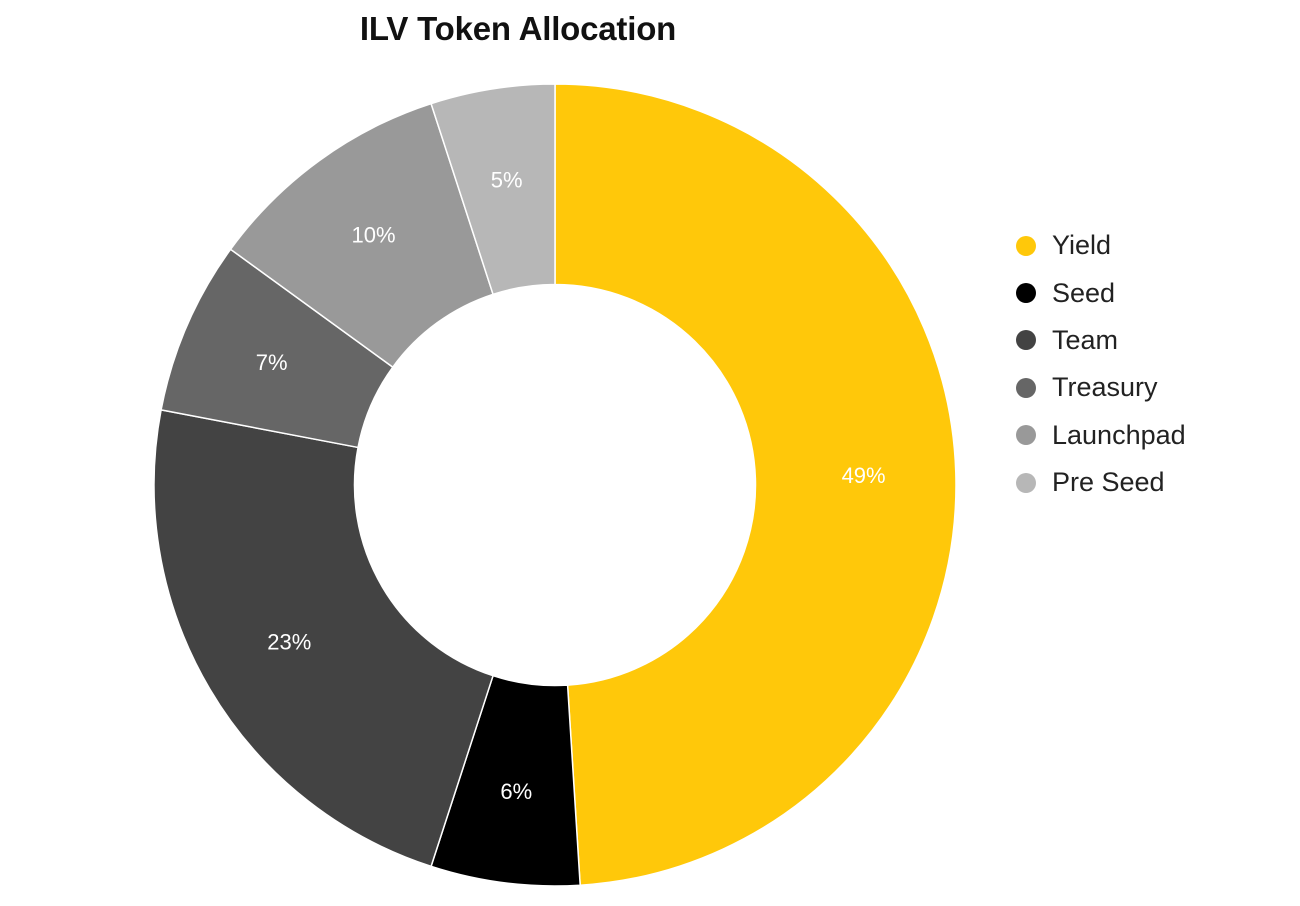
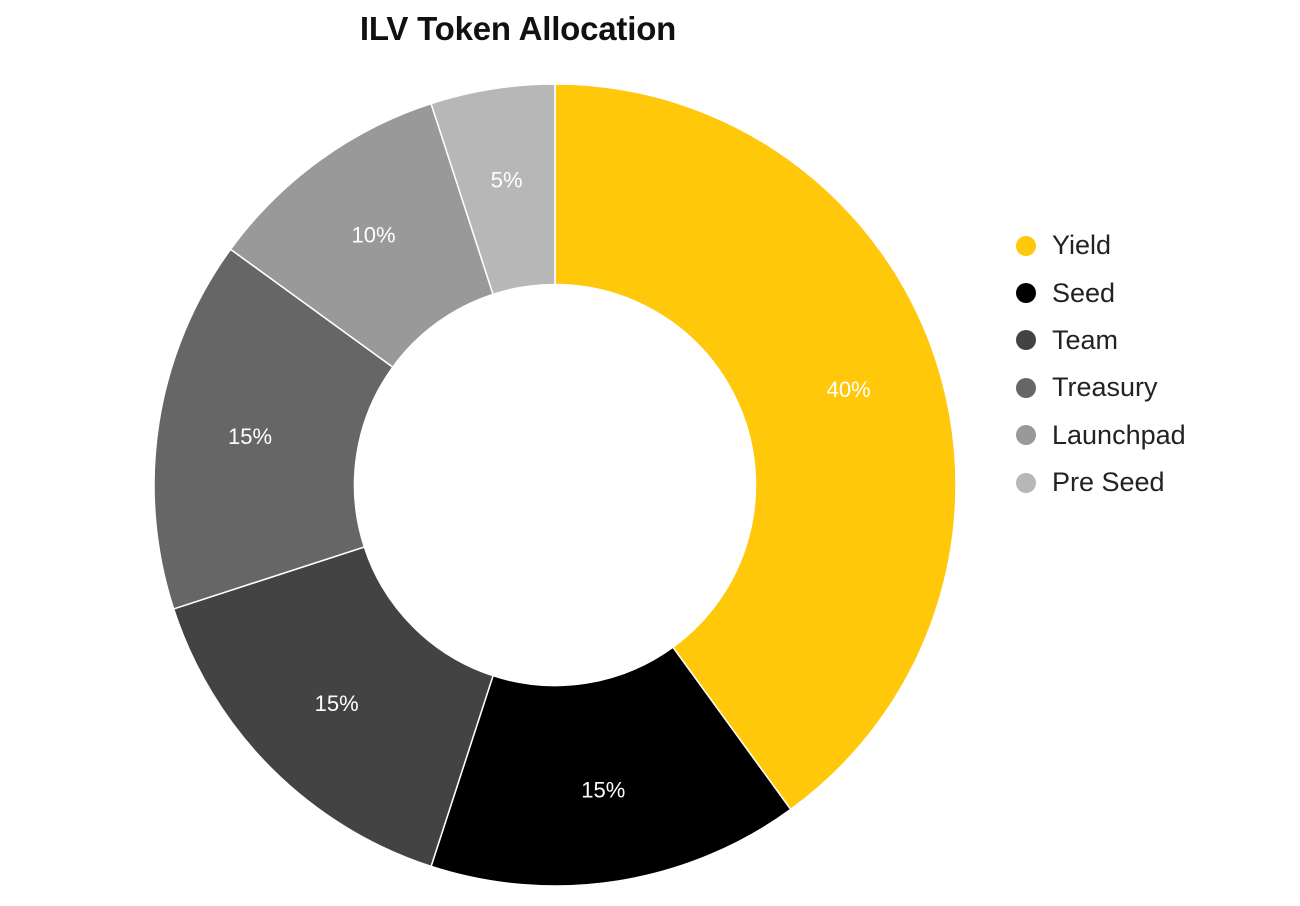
Yield: 49% -> 40%
Seed: 6% -> 15%
Team: 23% -> 15%
Treasury: 7% -> 15%
